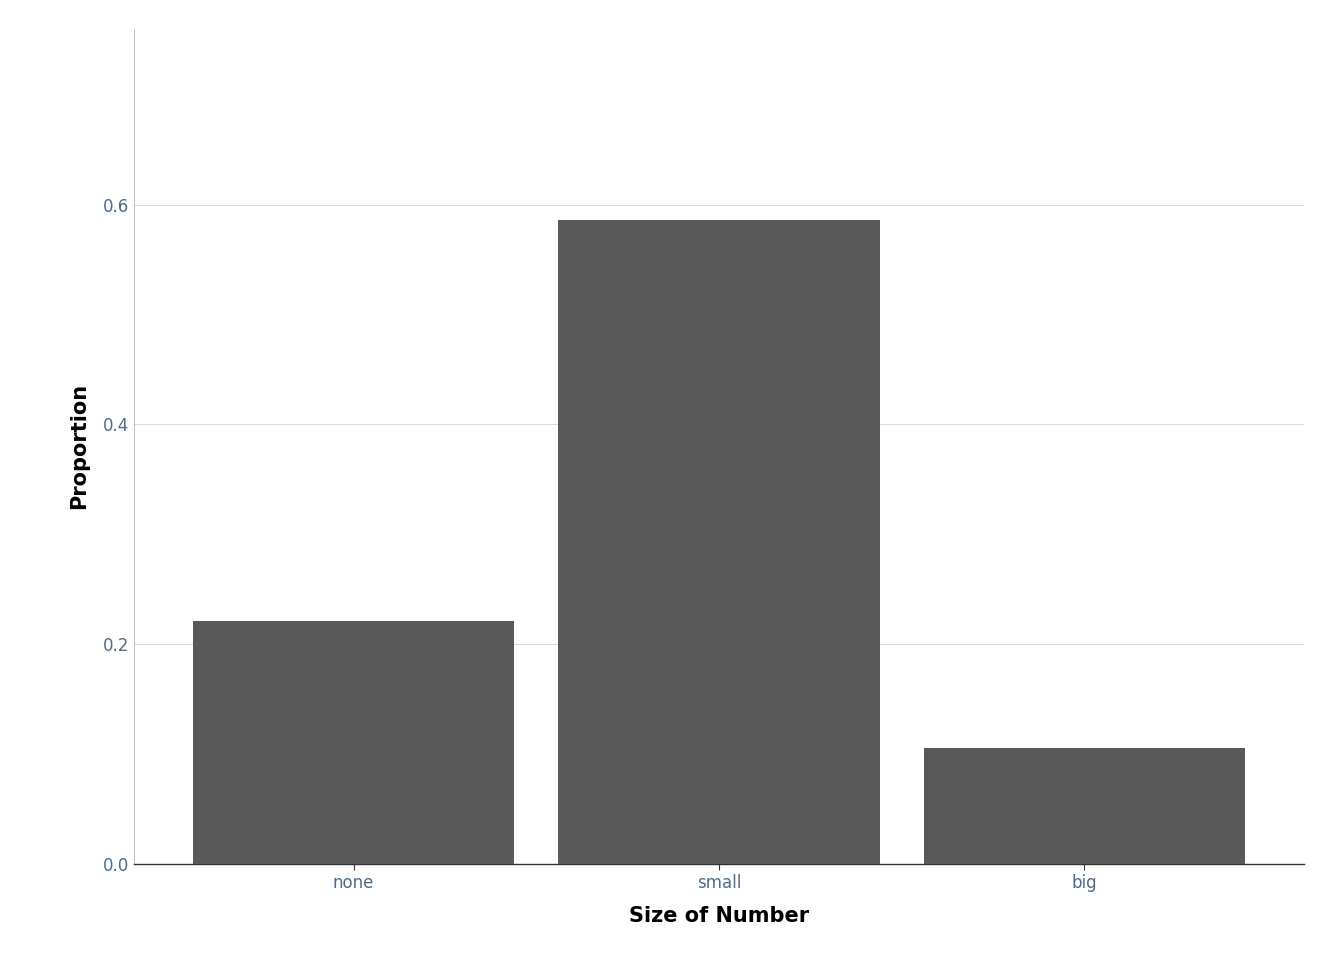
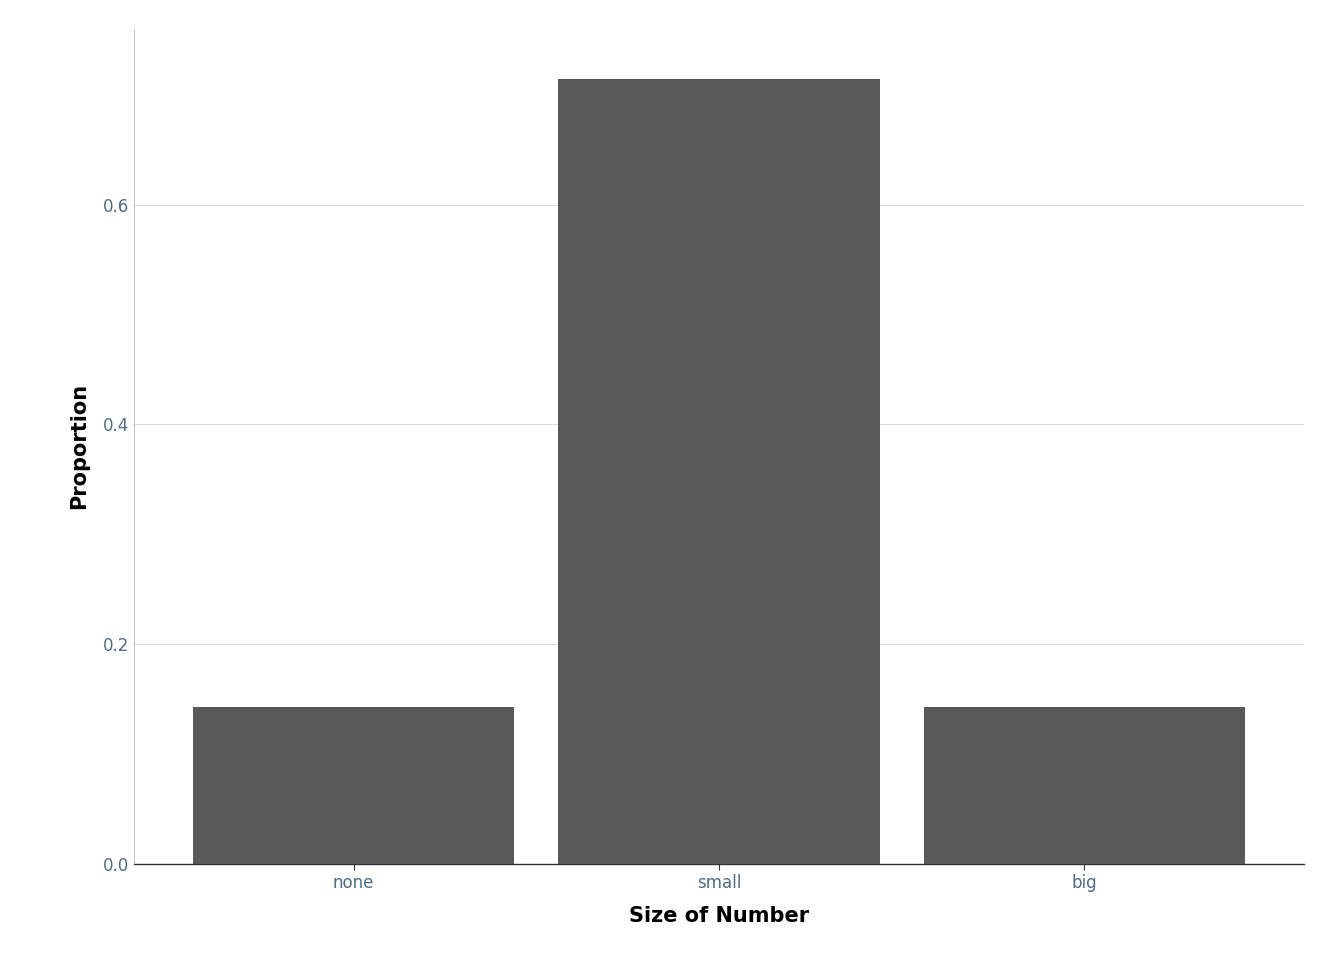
none: 0.221 -> 0.143
small: 0.586 -> 0.714
big: 0.106 -> 0.143
